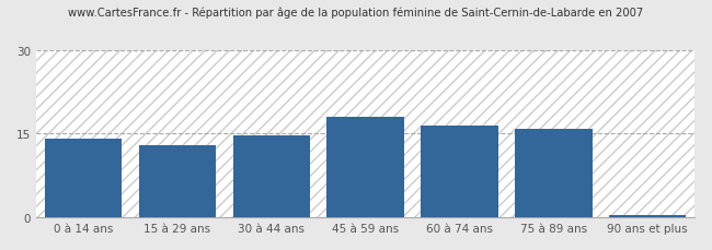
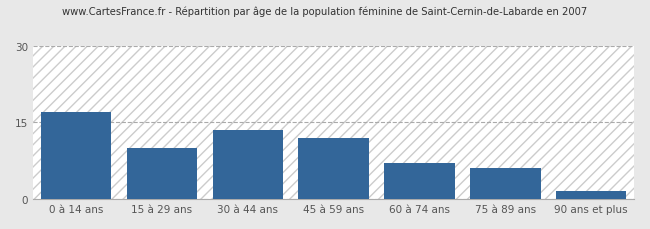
0 à 14 ans: 14.0 -> 17.0
15 à 29 ans: 13.0 -> 10.0
30 à 44 ans: 14.7 -> 13.6
45 à 59 ans: 18.0 -> 12.0
60 à 74 ans: 16.5 -> 7.0
75 à 89 ans: 15.8 -> 6.0
90 ans et plus: 0.4 -> 1.6
